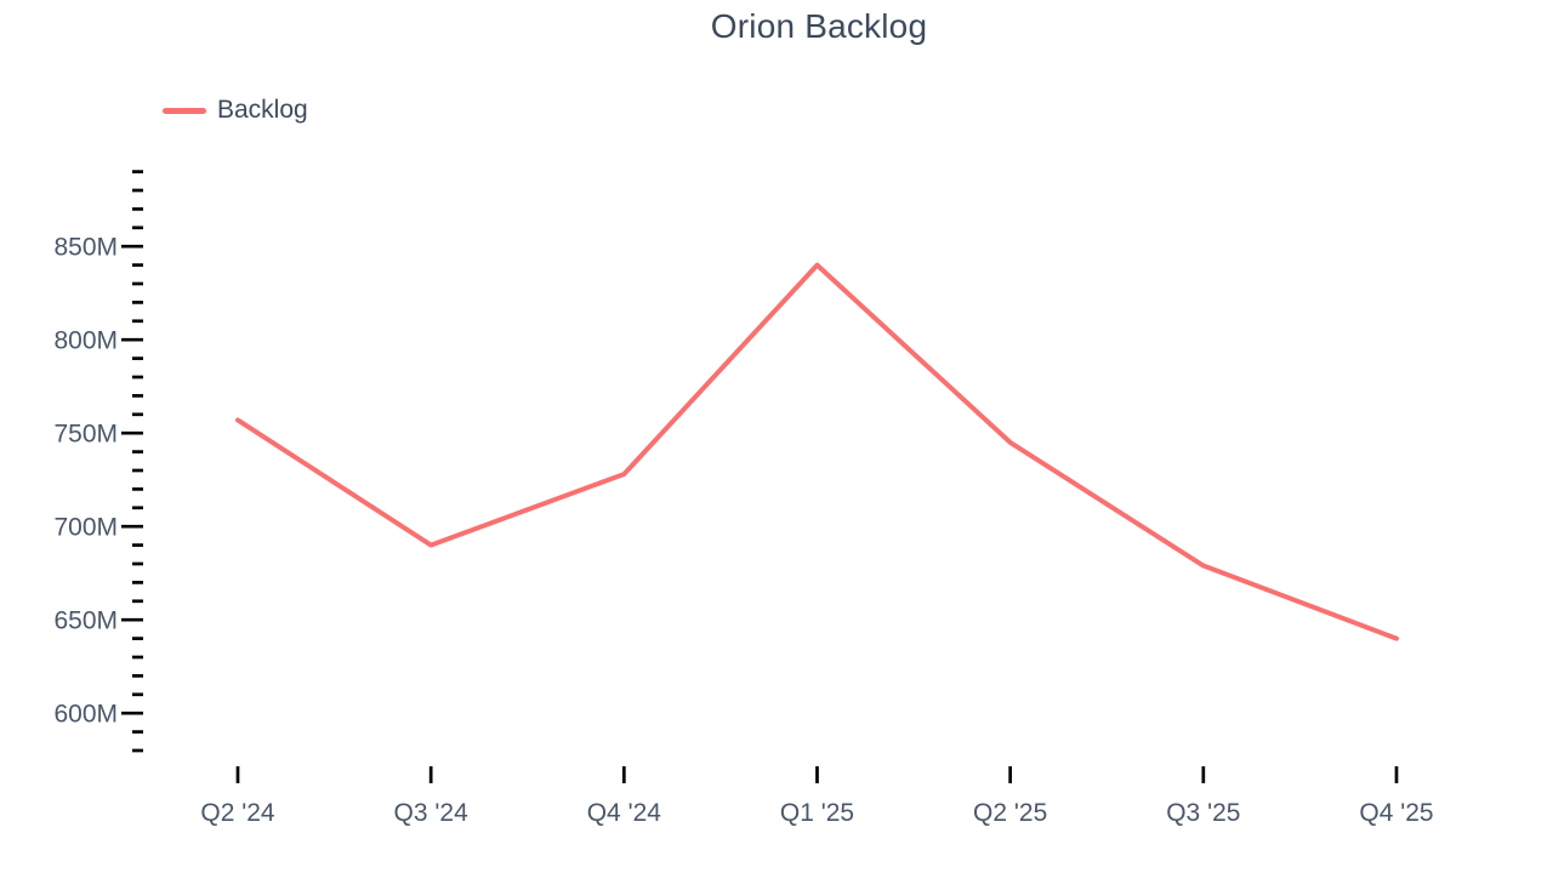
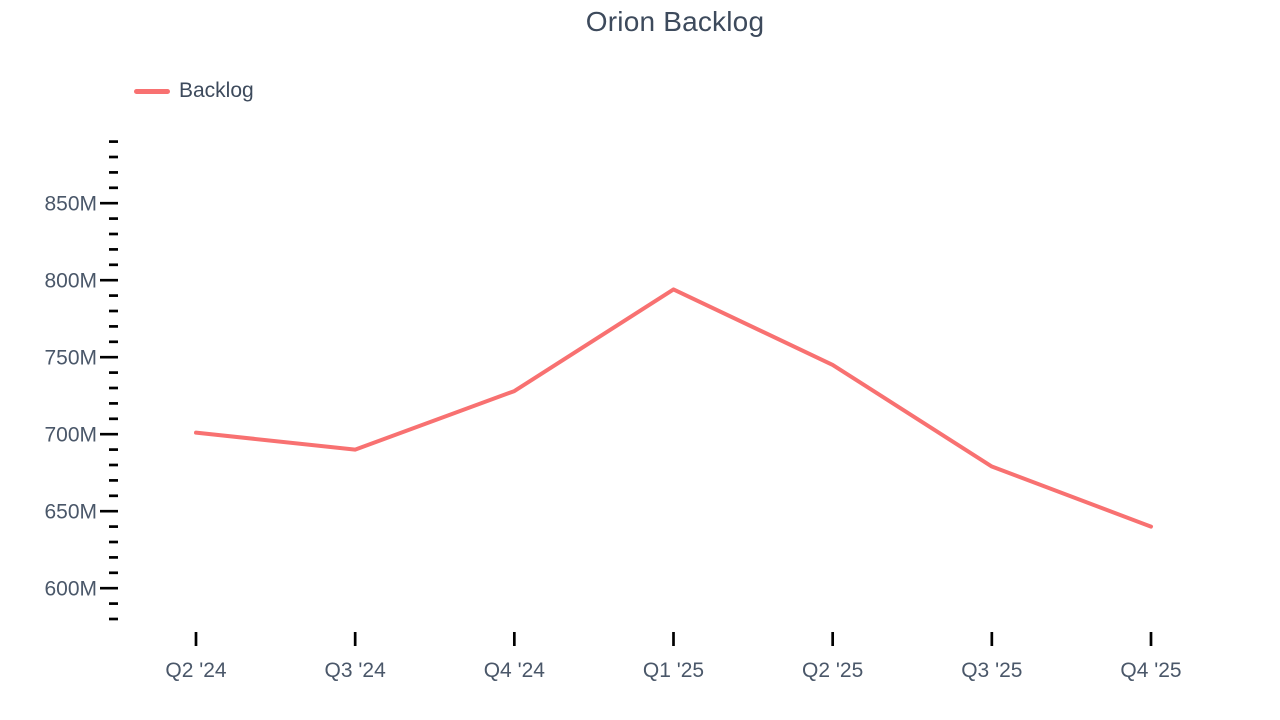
Q2 '24: 757M -> 701M
Q1 '25: 840M -> 794M
